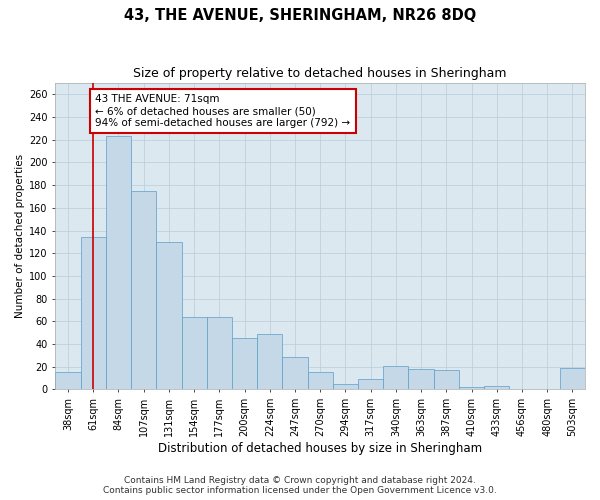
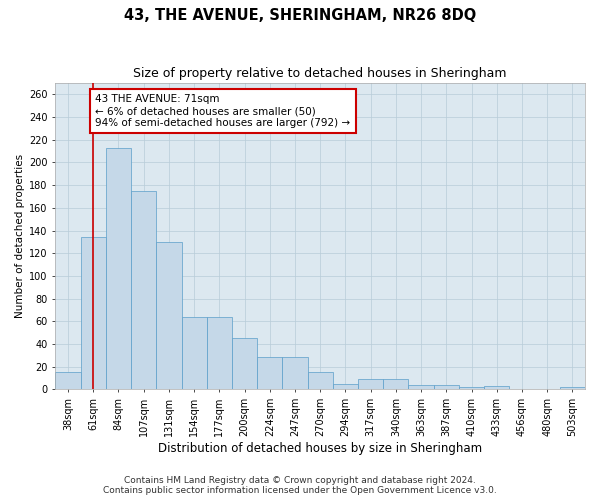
84sqm: 223 -> 213
224sqm: 49 -> 29
340sqm: 21 -> 9
363sqm: 18 -> 4
387sqm: 17 -> 4
503sqm: 19 -> 2
